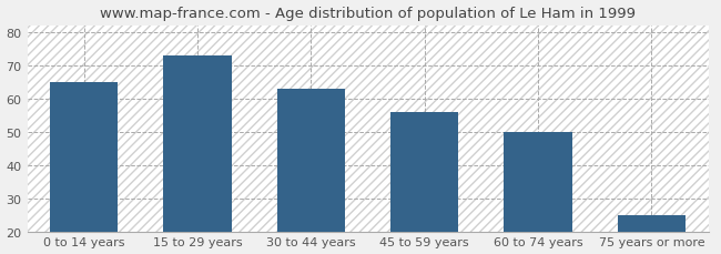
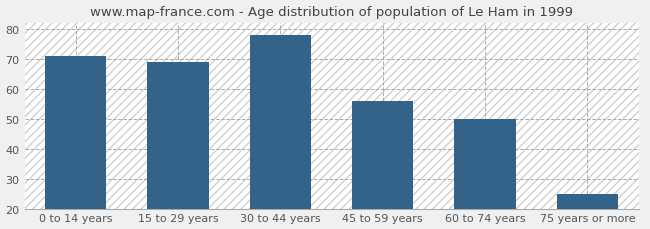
0 to 14 years: 65 -> 71
15 to 29 years: 73 -> 69
30 to 44 years: 63 -> 78
